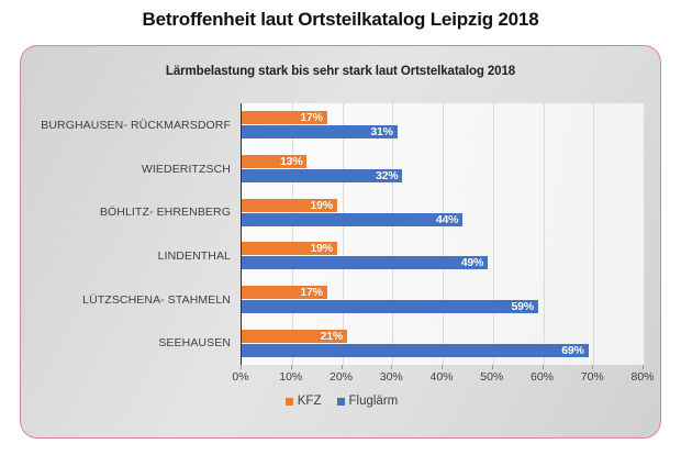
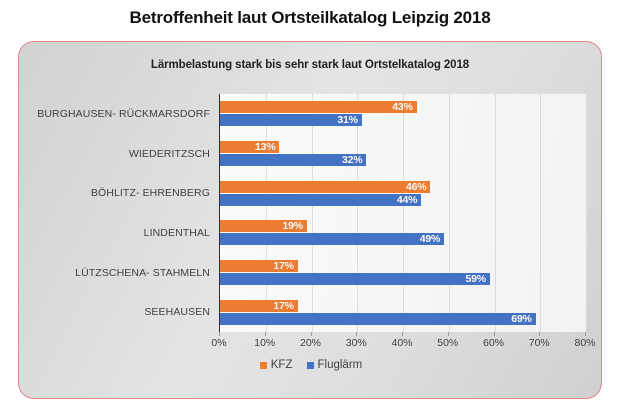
KFZ/BURGHAUSEN- RÜCKMARSDORF: 17% -> 43%
KFZ/BÖHLITZ- EHRENBERG: 19% -> 46%
KFZ/SEEHAUSEN: 21% -> 17%
